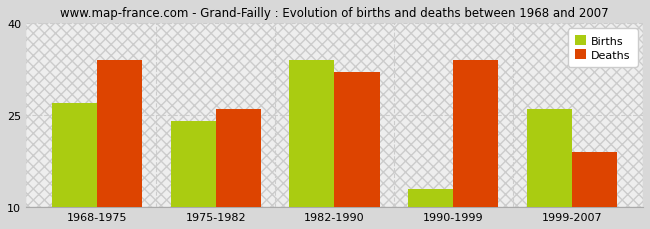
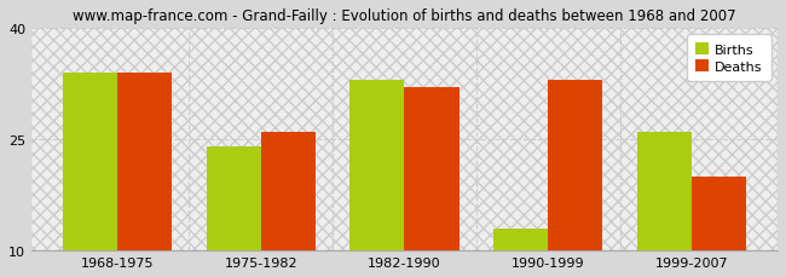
Births/1968-1975: 27 -> 34
Births/1982-1990: 34 -> 33
Deaths/1990-1999: 34 -> 33
Deaths/1999-2007: 19 -> 20
